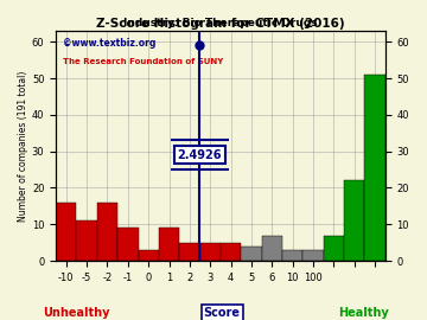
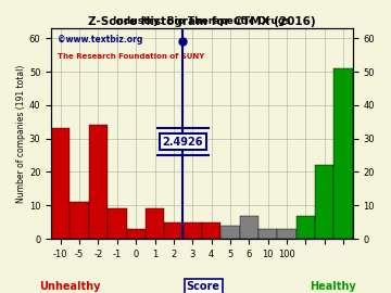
-10: 16 -> 33
-2: 16 -> 34
